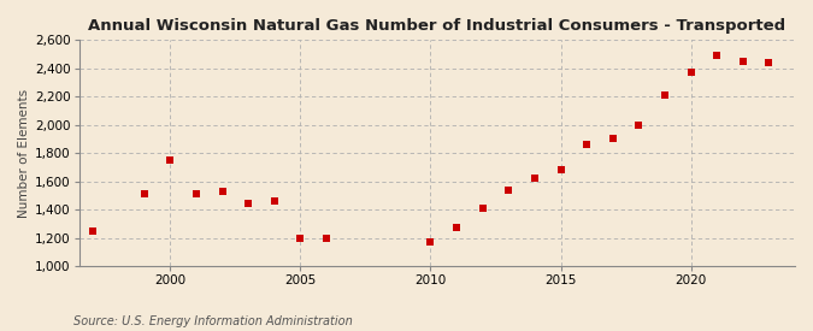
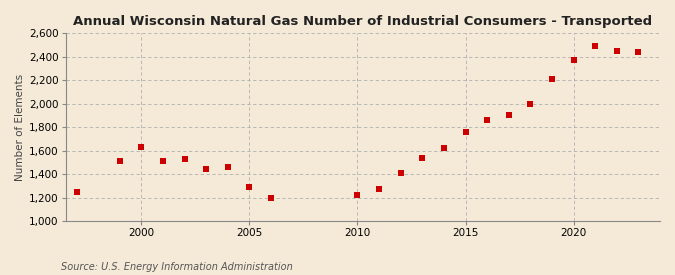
2000: 1,750 -> 1,630
2005: 1,200 -> 1,290
2010: 1,170 -> 1,220
2015: 1,680 -> 1,760
